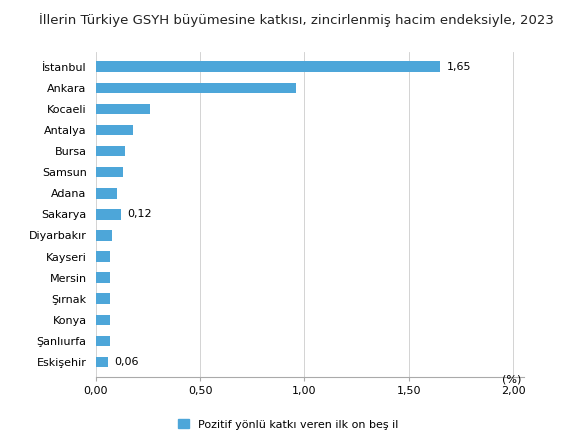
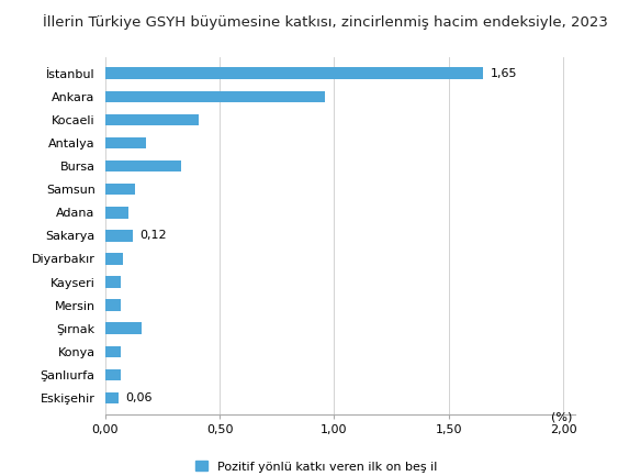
Kocaeli: 0,26 -> 0,41
Bursa: 0,14 -> 0,33
Şırnak: 0,07 -> 0,16
